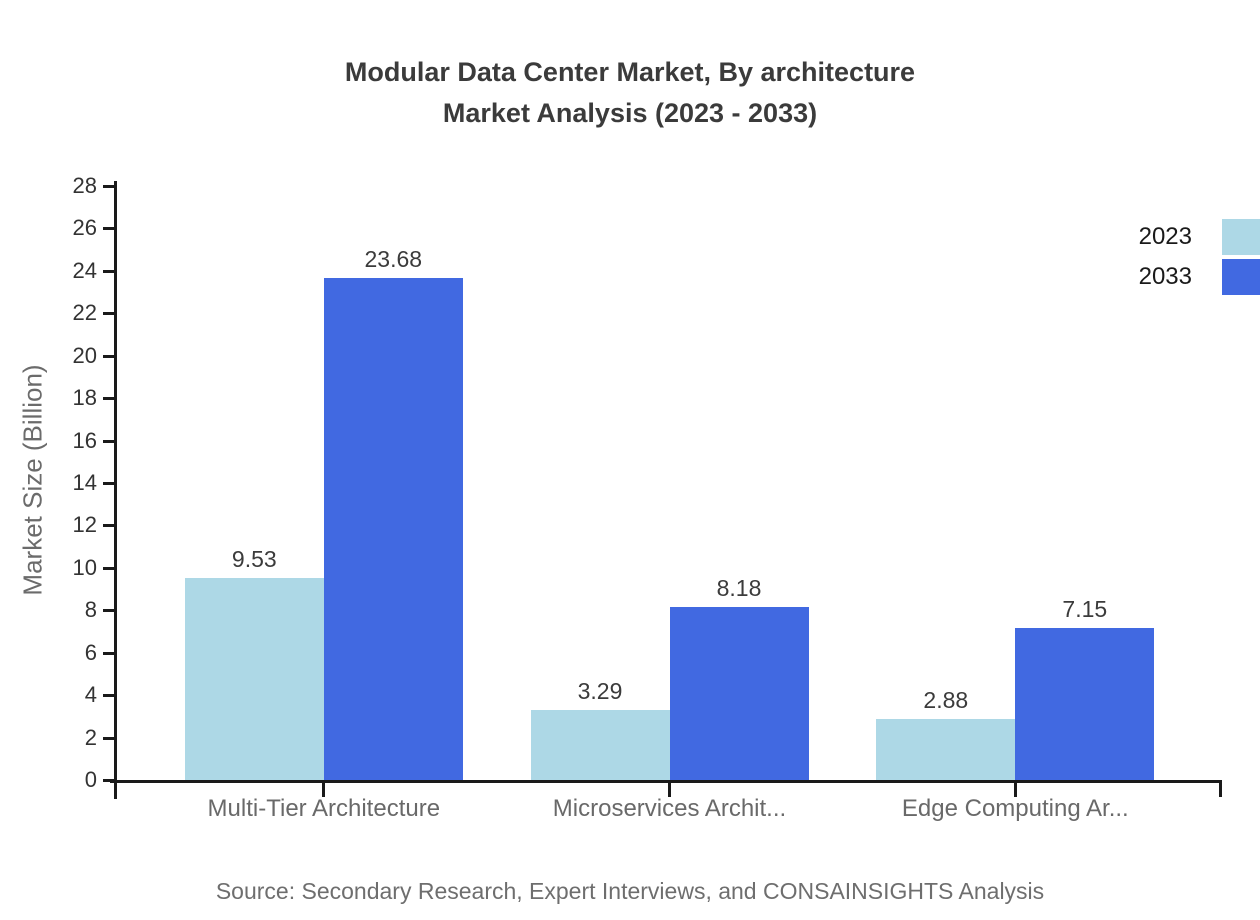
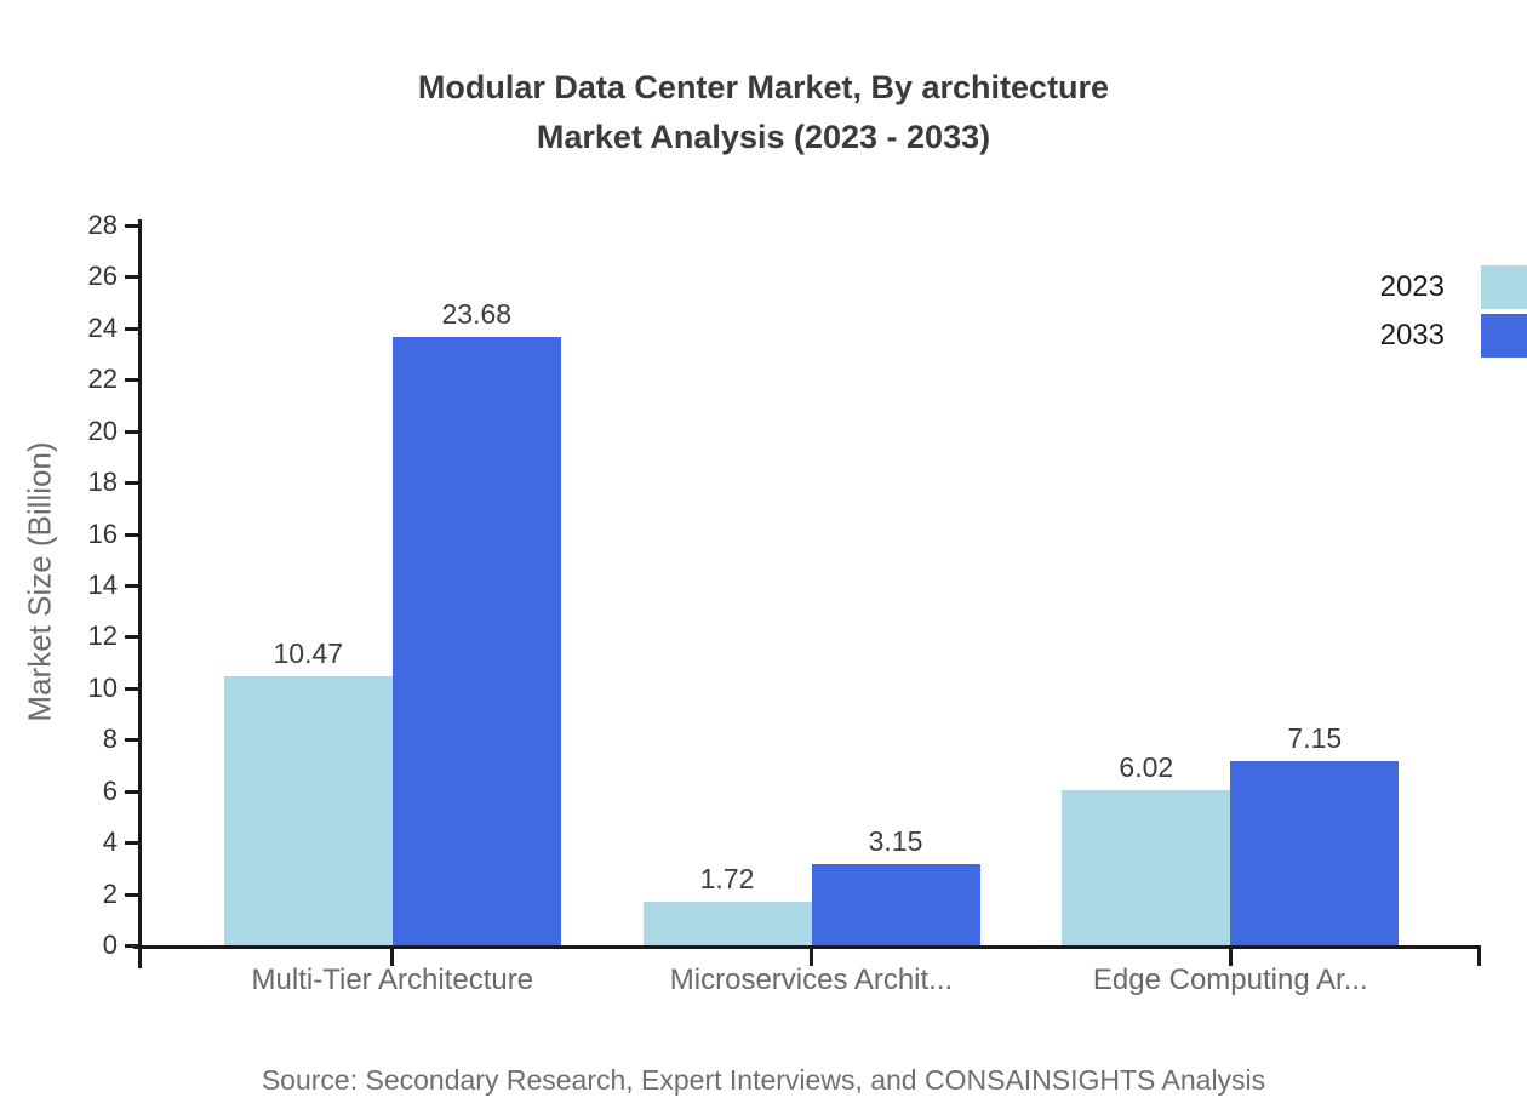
2023/Multi-Tier Architecture: 9.53 -> 10.47
2023/Microservices Archit...: 3.29 -> 1.72
2033/Microservices Archit...: 8.18 -> 3.15
2023/Edge Computing Ar...: 2.88 -> 6.02
